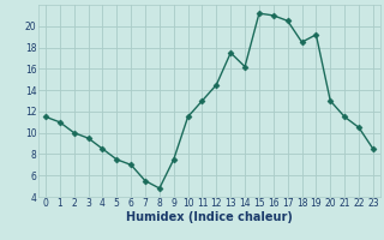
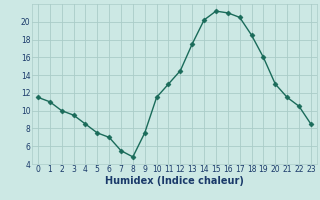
14: 16.2 -> 20.2
19: 19.2 -> 16.0
